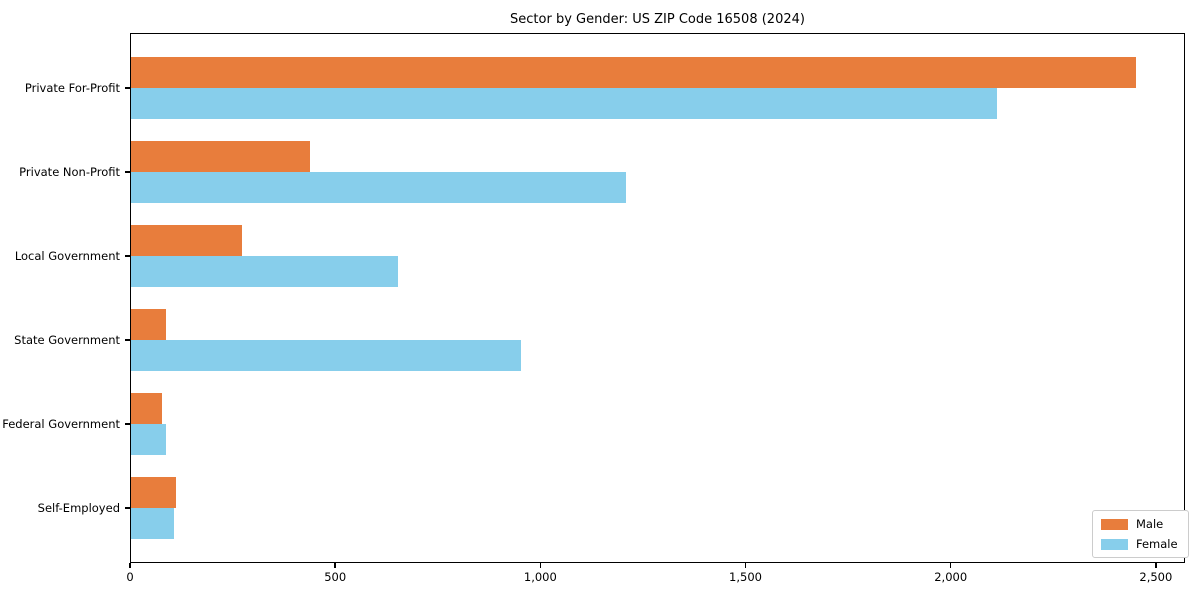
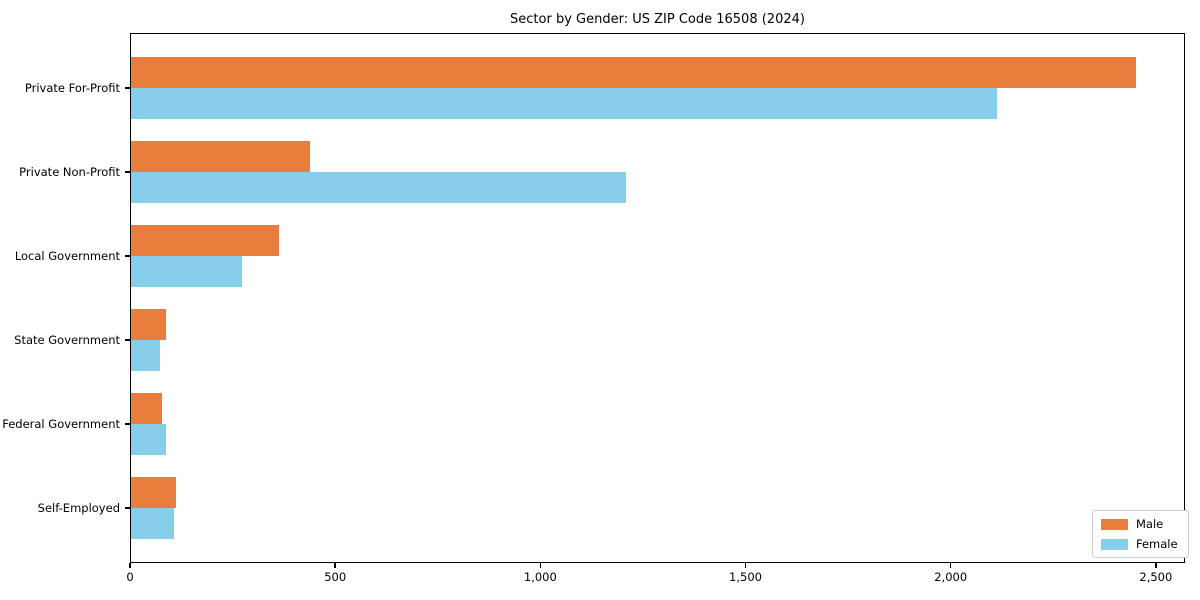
Male/Local Government: 270 -> 360
Female/Local Government: 650 -> 270
Female/State Government: 950 -> 70
